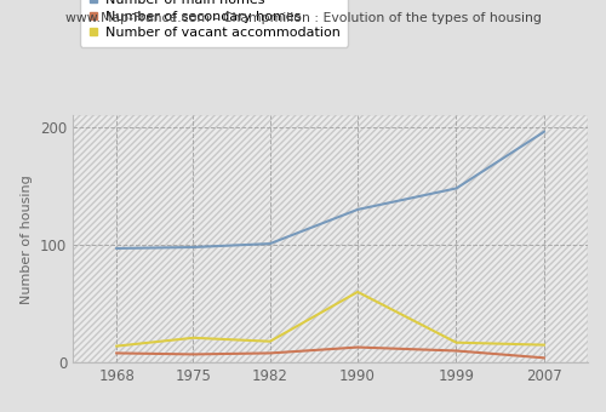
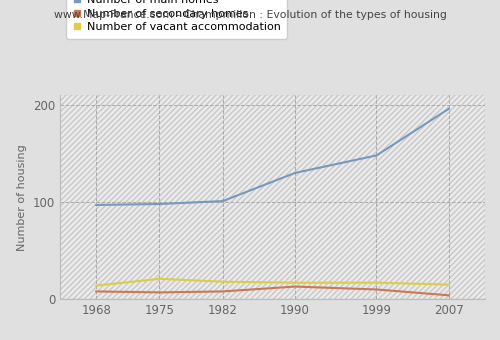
Number of vacant accommodation/1990: 60 -> 17
